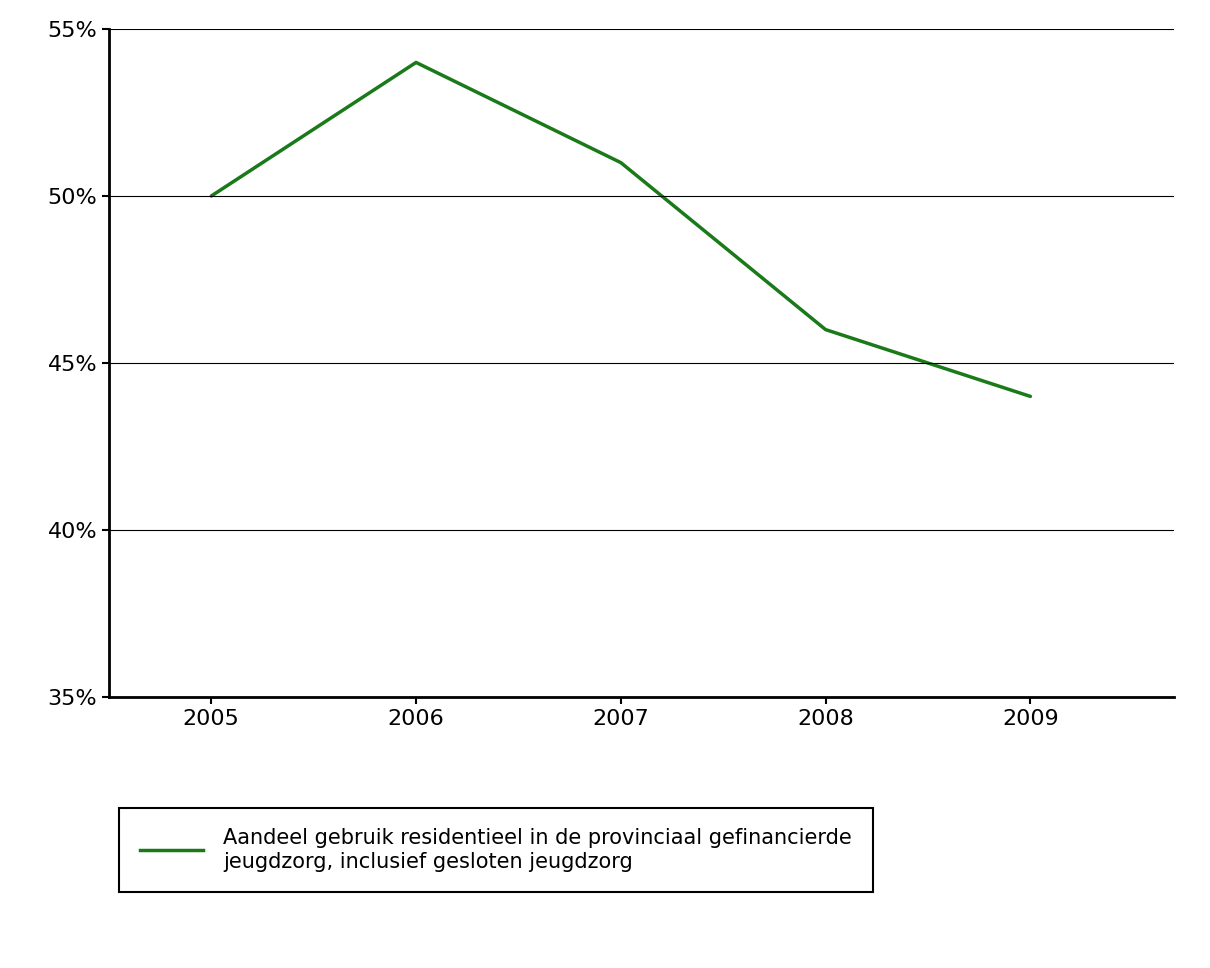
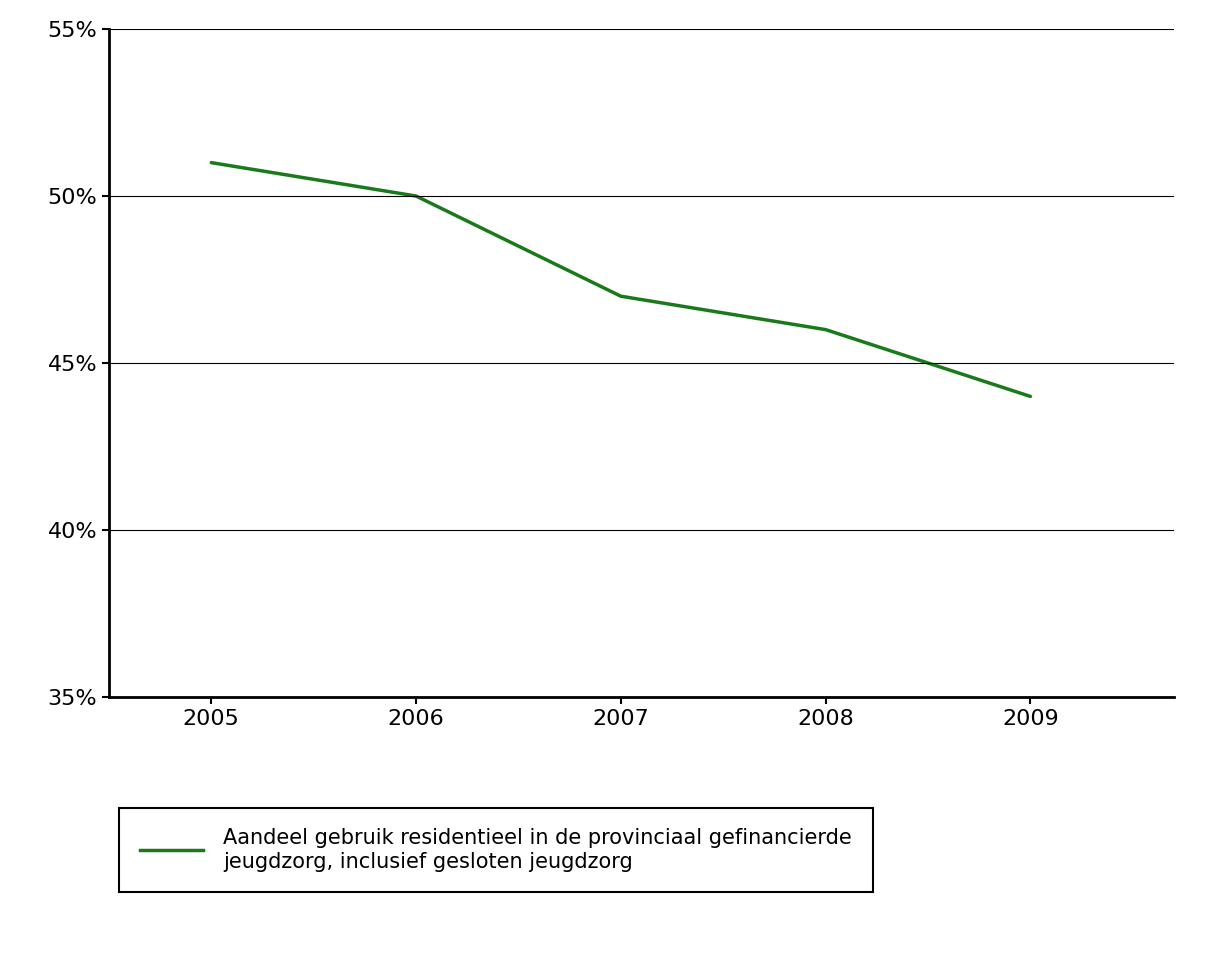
2005: 50% -> 51%
2006: 54% -> 50%
2007: 51% -> 47%
